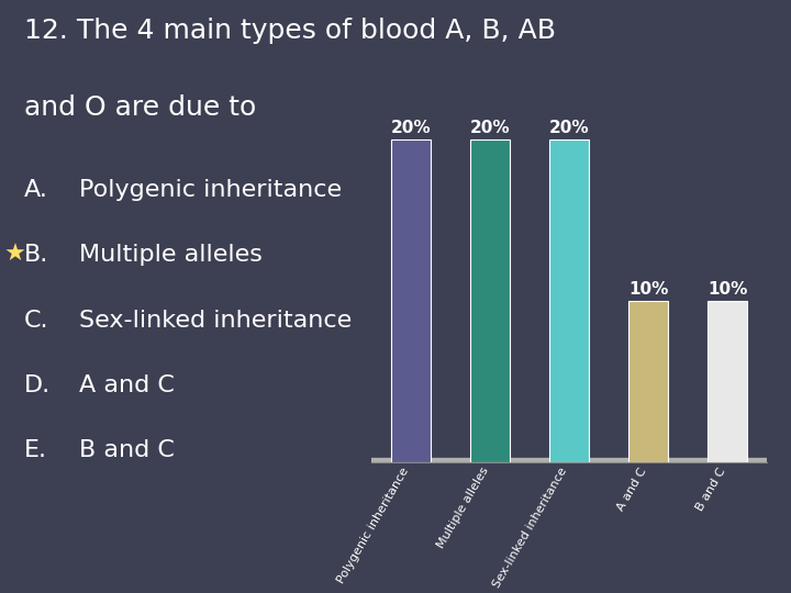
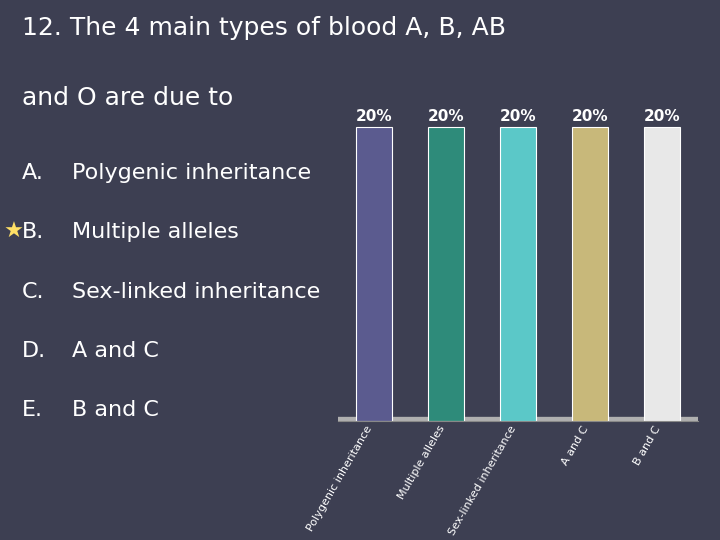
A and C: 10% -> 20%
B and C: 10% -> 20%
